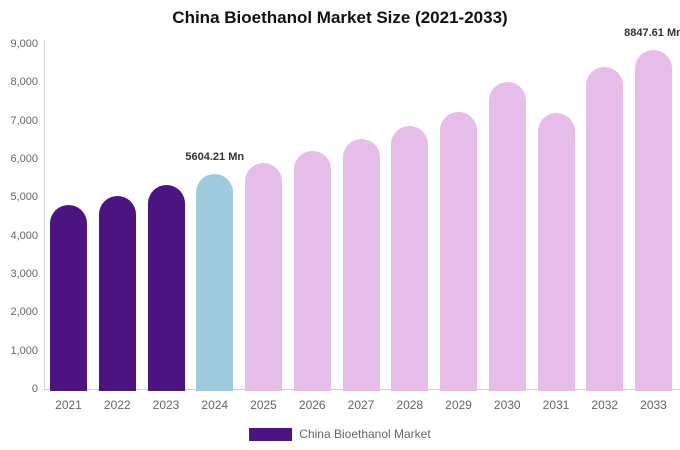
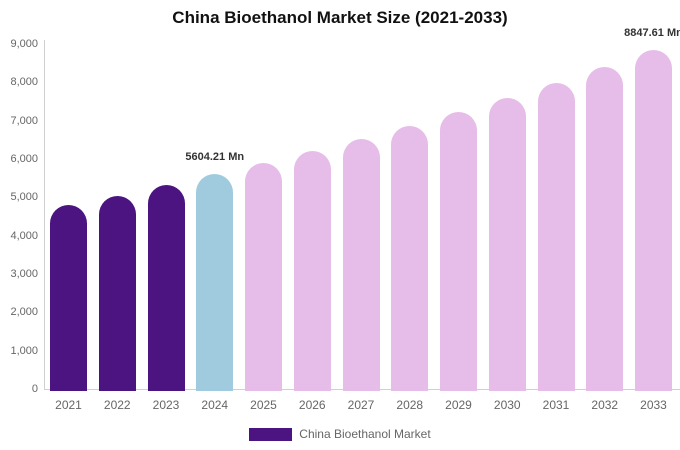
2030: 8000 -> 7600
2031: 7200 -> 8000
